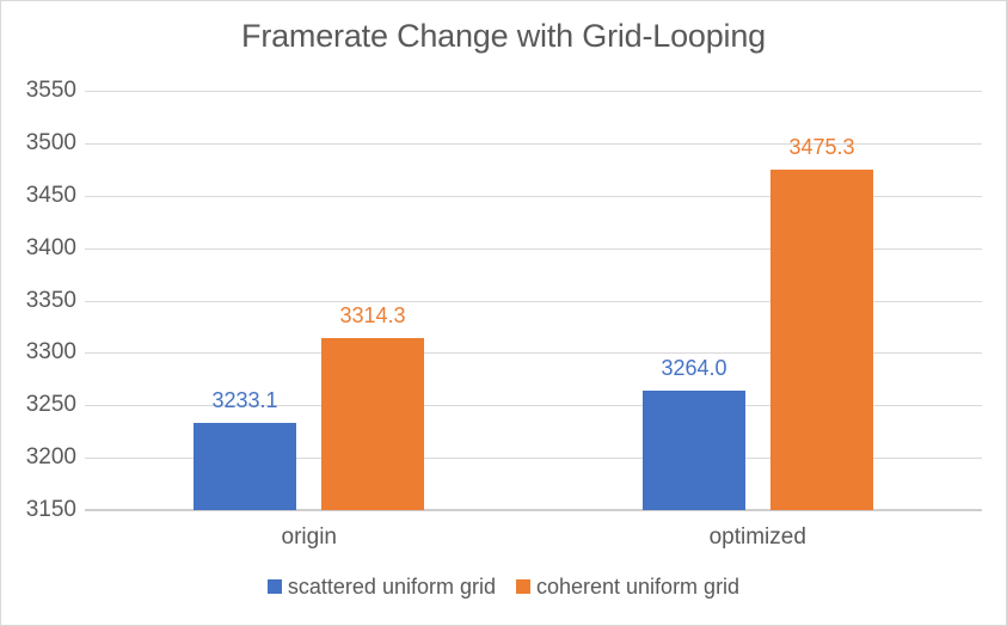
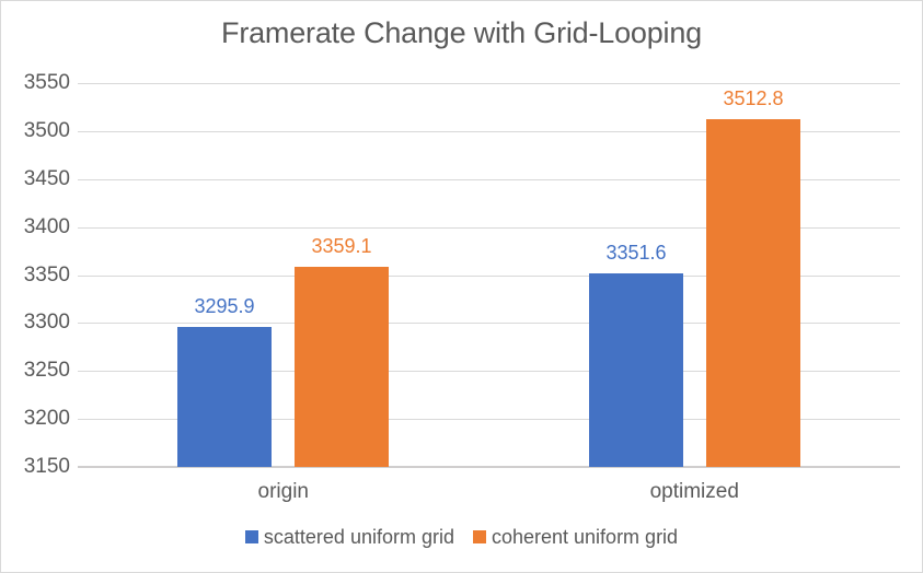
scattered uniform grid/origin: 3233.1 -> 3295.9
coherent uniform grid/origin: 3314.3 -> 3359.1
scattered uniform grid/optimized: 3264.0 -> 3351.6
coherent uniform grid/optimized: 3475.3 -> 3512.8
